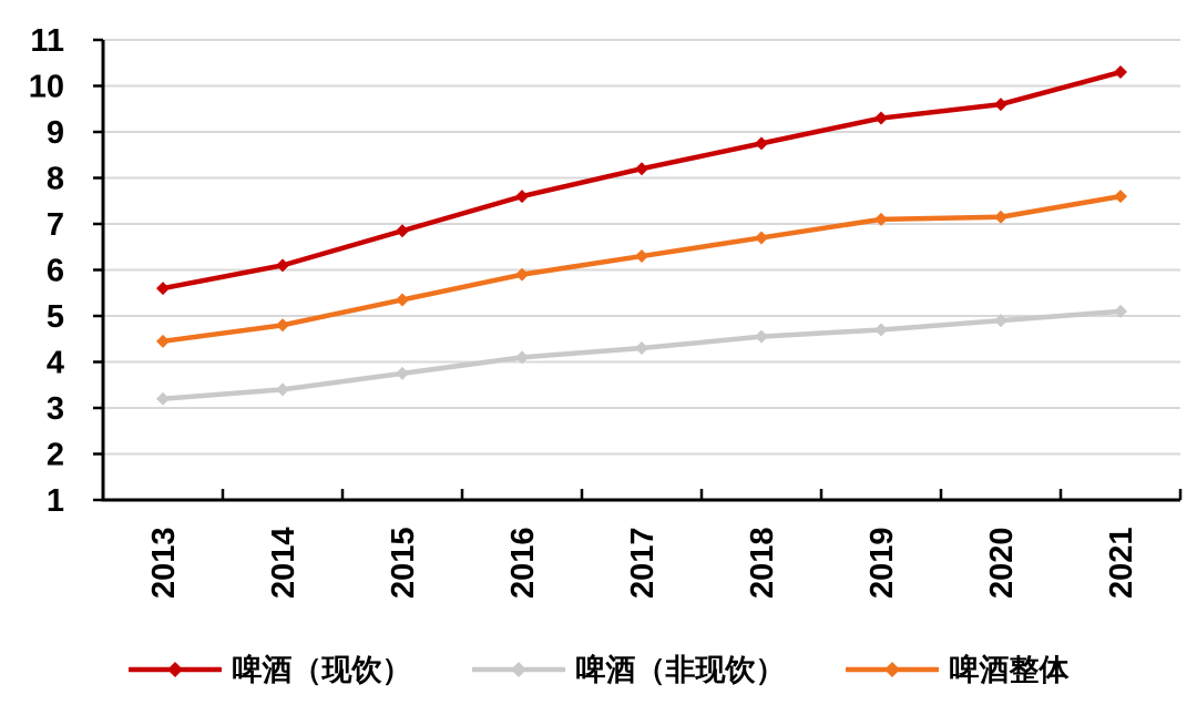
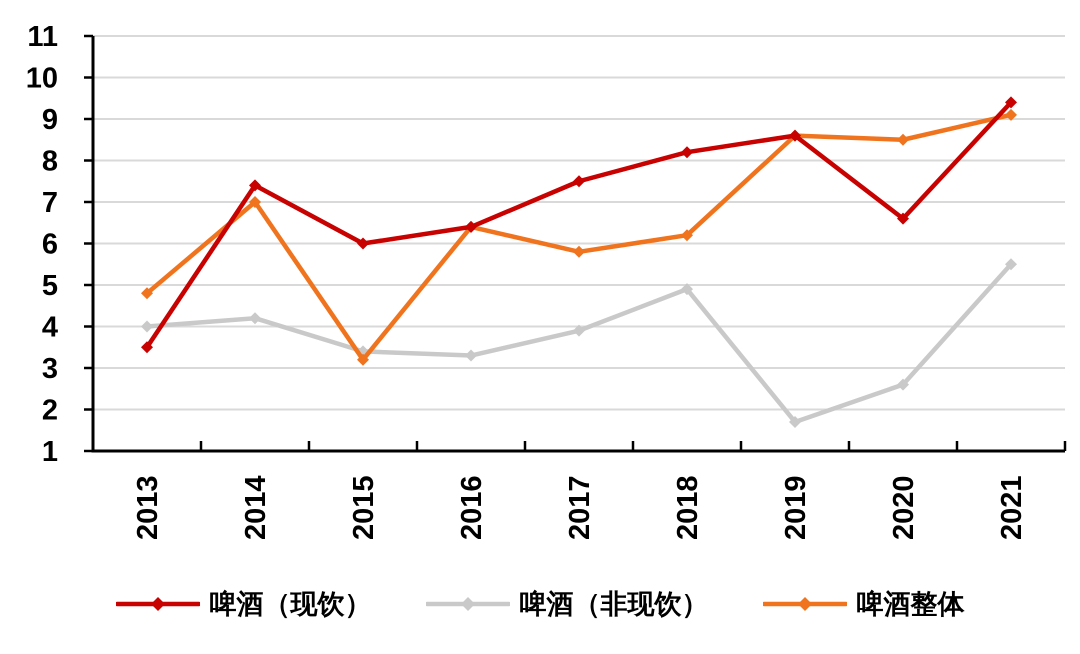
啤酒（现饮）/2013: 5.6 -> 3.5
啤酒（非现饮）/2013: 3.2 -> 4.0
啤酒整体/2013: 4.5 -> 4.8
啤酒（现饮）/2014: 6.1 -> 7.4
啤酒（非现饮）/2014: 3.4 -> 4.2
啤酒整体/2014: 4.8 -> 7.0
啤酒（现饮）/2015: 6.8 -> 6.0
啤酒（非现饮）/2015: 3.8 -> 3.4
啤酒整体/2015: 5.3 -> 3.2
啤酒（现饮）/2016: 7.6 -> 6.4
啤酒（非现饮）/2016: 4.1 -> 3.3
啤酒整体/2016: 5.9 -> 6.4
啤酒（现饮）/2017: 8.2 -> 7.5
啤酒（非现饮）/2017: 4.3 -> 3.9
啤酒整体/2017: 6.3 -> 5.8
啤酒（现饮）/2018: 8.8 -> 8.2
啤酒（非现饮）/2018: 4.5 -> 4.9
啤酒整体/2018: 6.7 -> 6.2
啤酒（现饮）/2019: 9.3 -> 8.6
啤酒（非现饮）/2019: 4.7 -> 1.7
啤酒整体/2019: 7.1 -> 8.6
啤酒（现饮）/2020: 9.6 -> 6.6
啤酒（非现饮）/2020: 4.9 -> 2.6
啤酒整体/2020: 7.2 -> 8.5
啤酒（现饮）/2021: 10.3 -> 9.4
啤酒（非现饮）/2021: 5.1 -> 5.5
啤酒整体/2021: 7.6 -> 9.1
